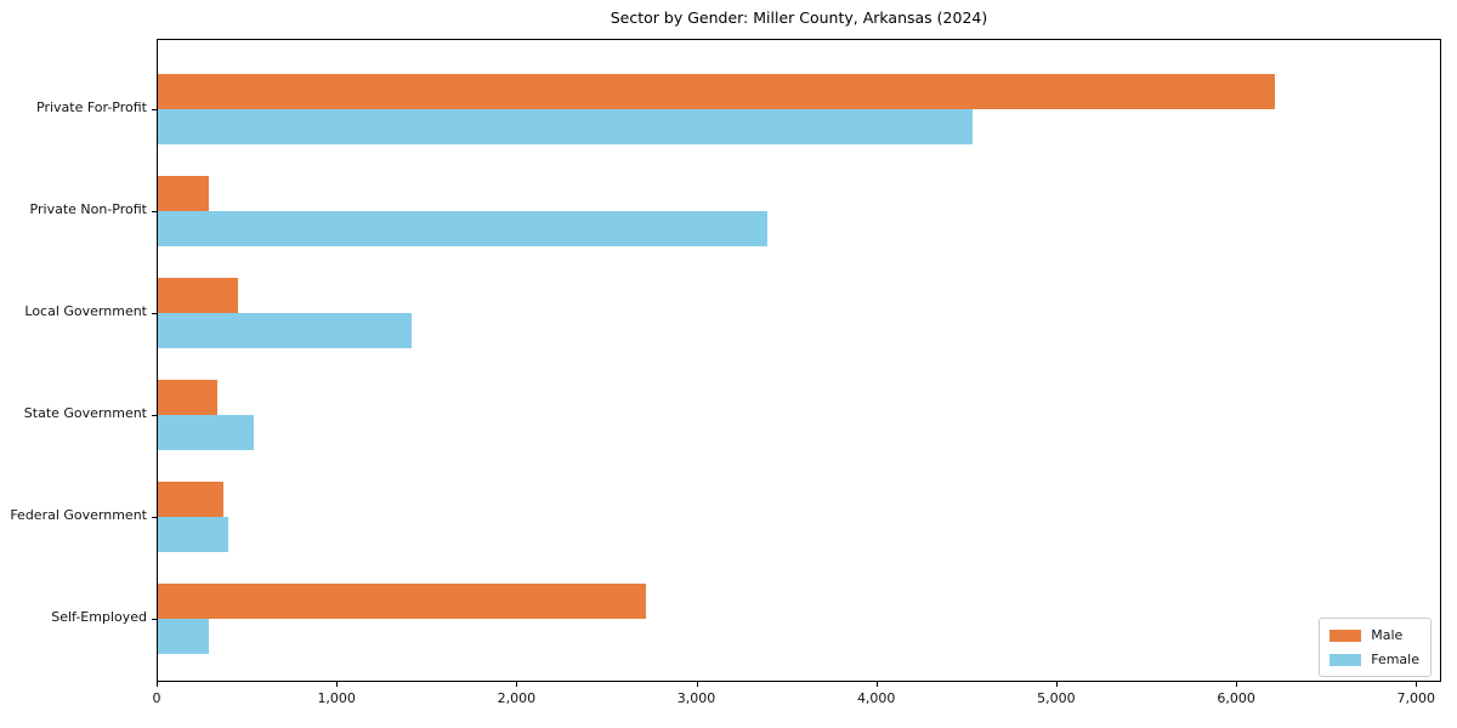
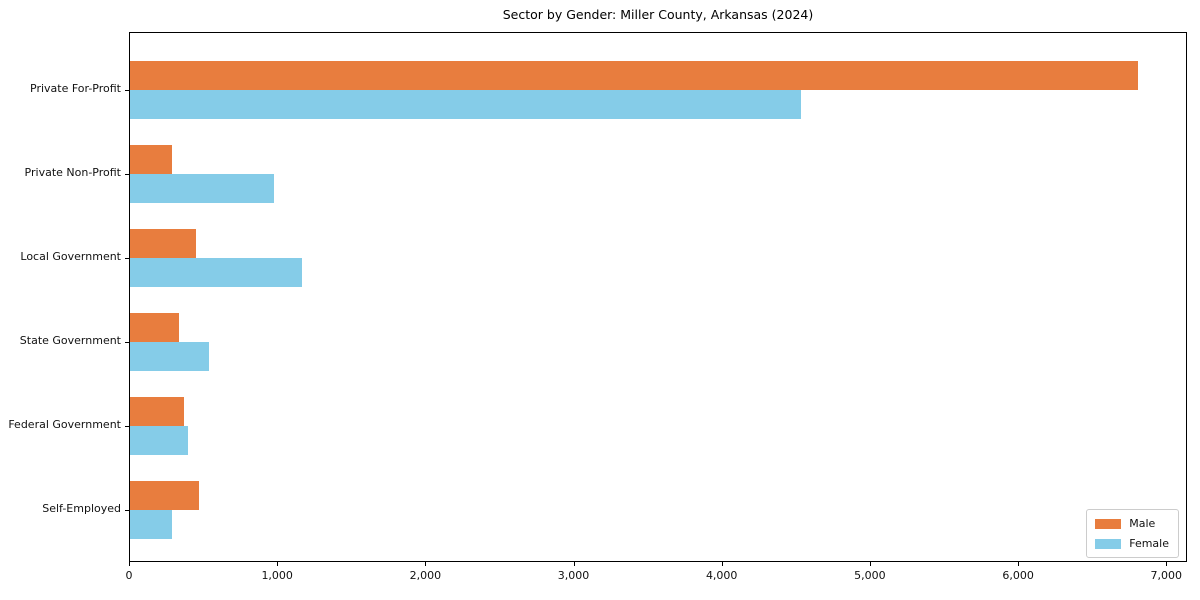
Male/Private For-Profit: 6210 -> 6800
Female/Private Non-Profit: 3390 -> 970
Female/Local Government: 1410 -> 1160
Male/Self-Employed: 2710 -> 460
